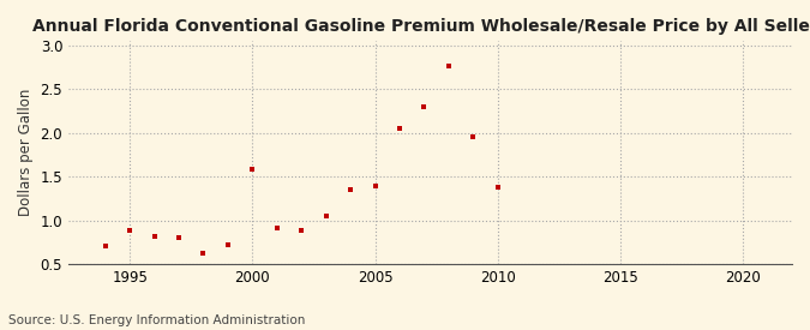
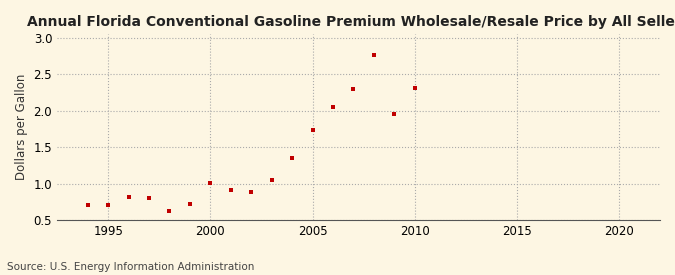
1995: 0.88 -> 0.71
2000: 1.58 -> 1.01
2005: 1.40 -> 1.74
2010: 1.38 -> 2.32
